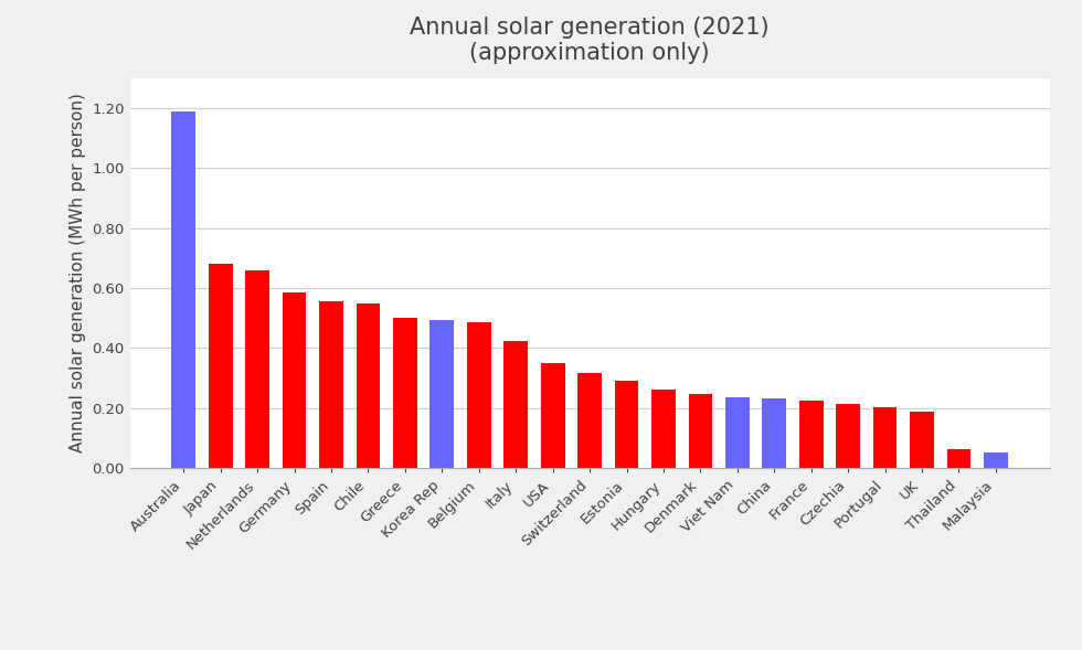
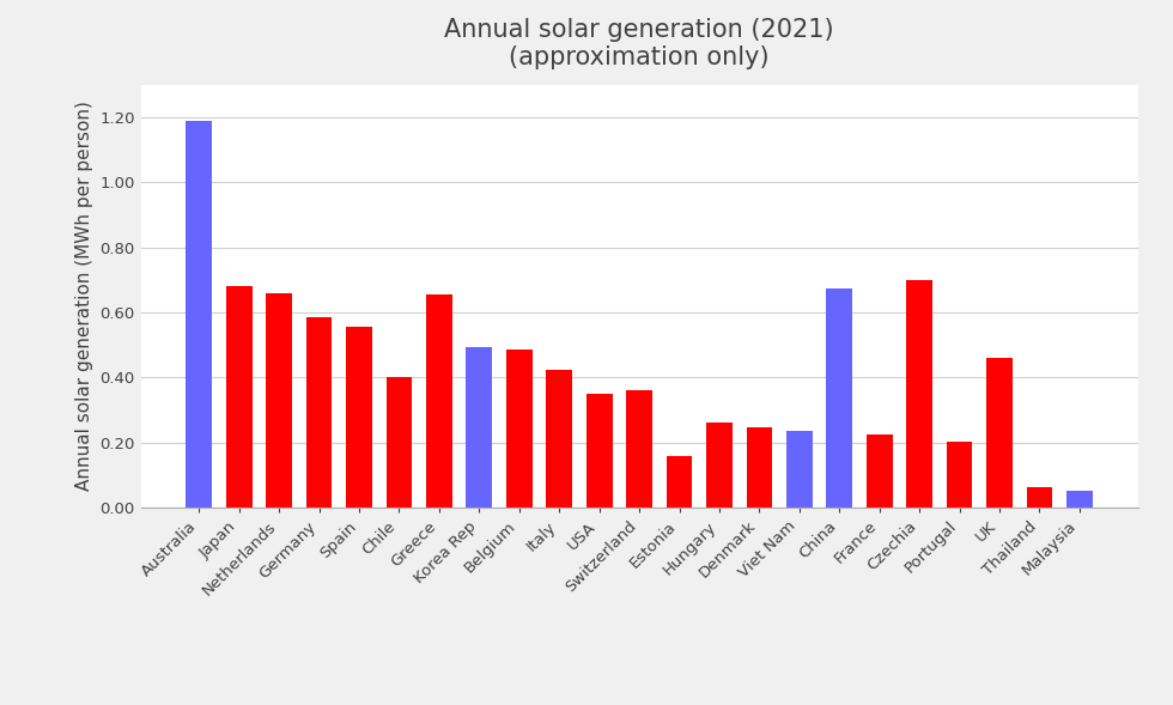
Chile: 0.548 -> 0.400
Greece: 0.500 -> 0.655
Switzerland: 0.315 -> 0.360
Estonia: 0.290 -> 0.160
China: 0.232 -> 0.675
Czechia: 0.212 -> 0.700
UK: 0.188 -> 0.460
